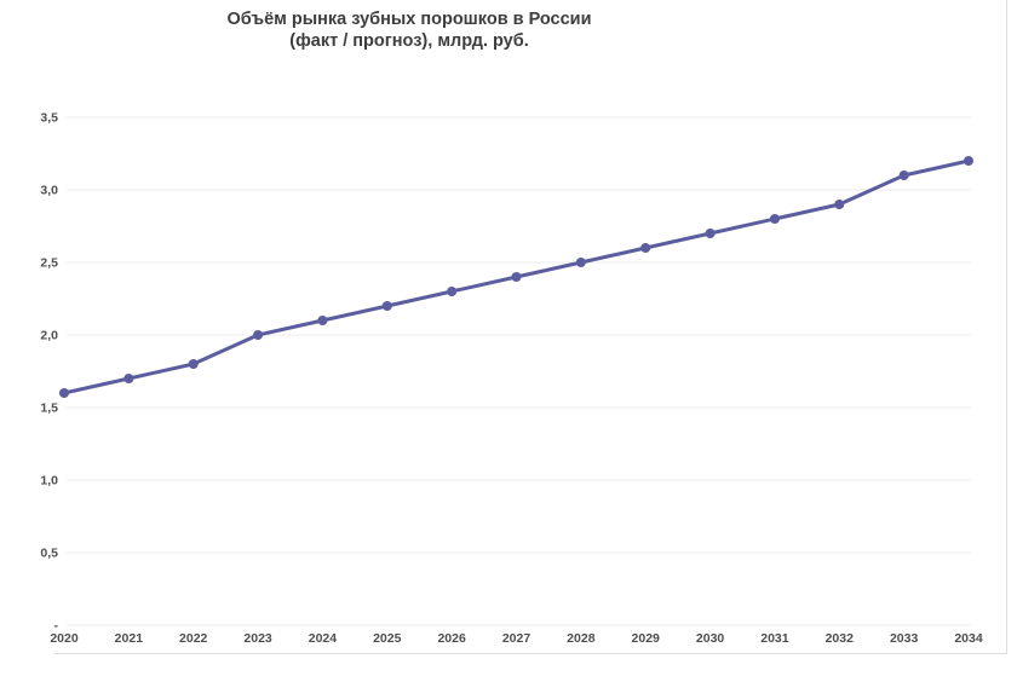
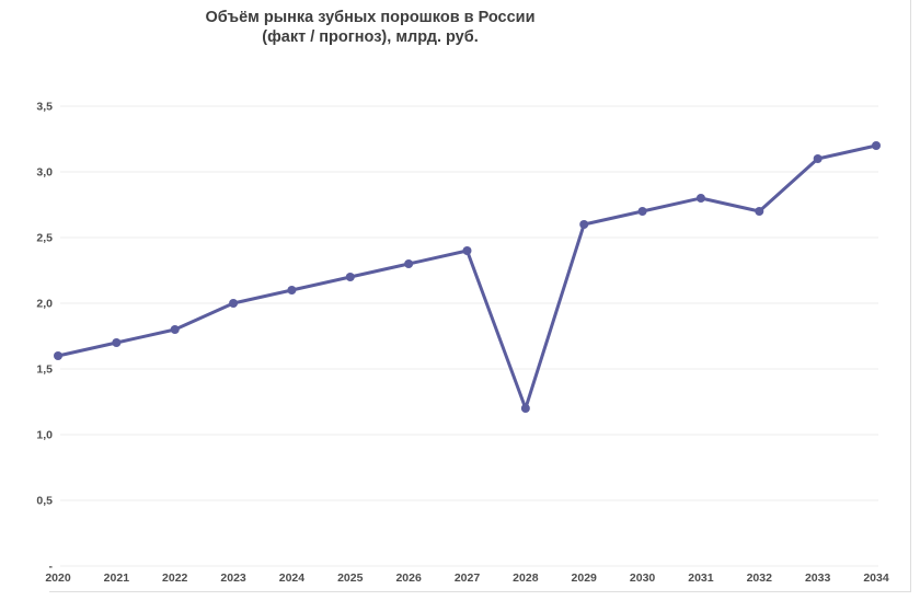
2028: 2,5 -> 1,2
2032: 2,9 -> 2,7
